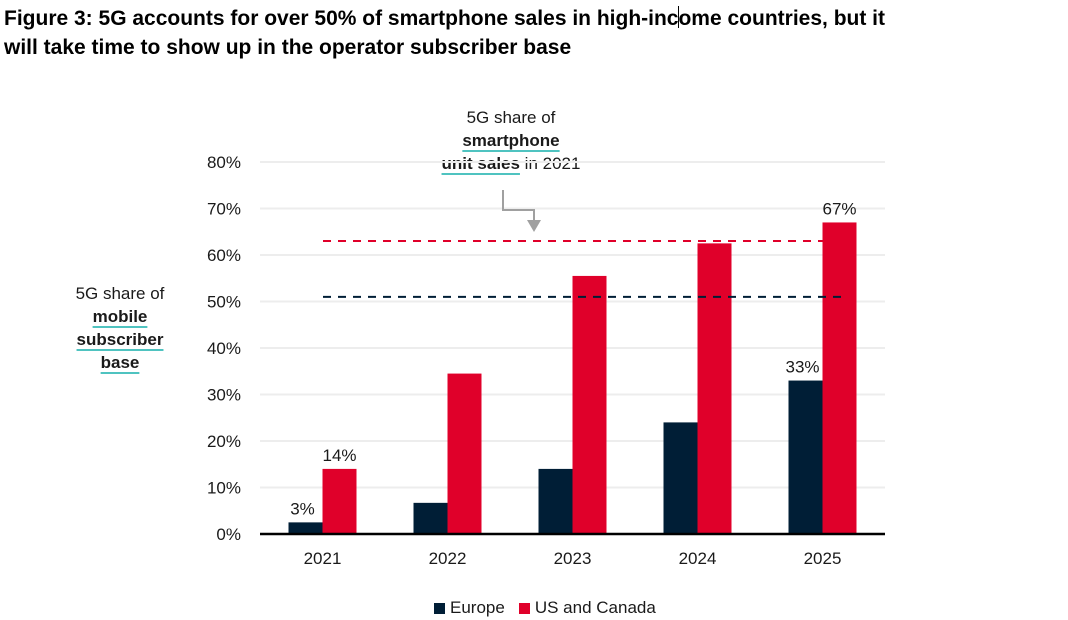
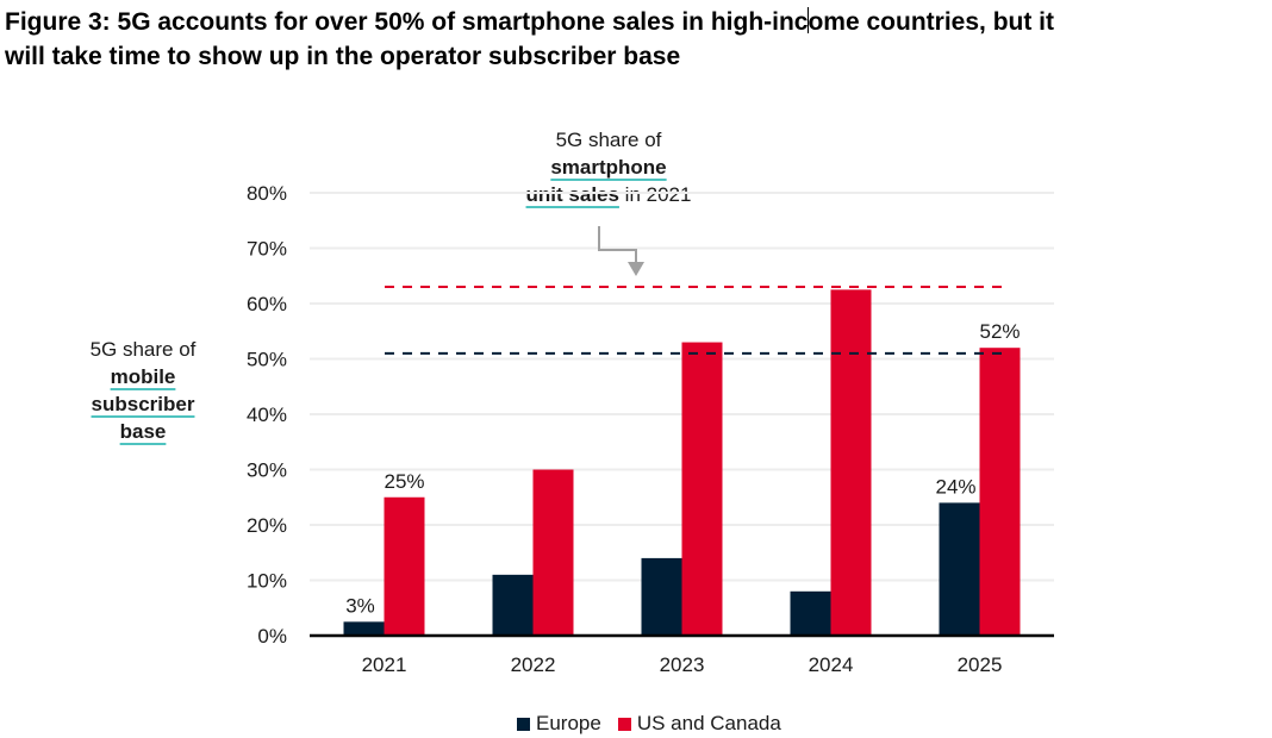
US and Canada/2021: 14% -> 25%
Europe/2022: 7% -> 11%
US and Canada/2022: 34% -> 30%
US and Canada/2023: 56% -> 53%
Europe/2024: 24% -> 8%
Europe/2025: 33% -> 24%
US and Canada/2025: 67% -> 52%
